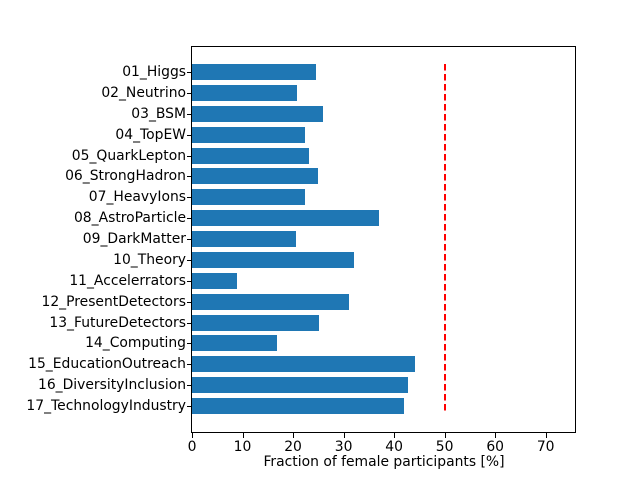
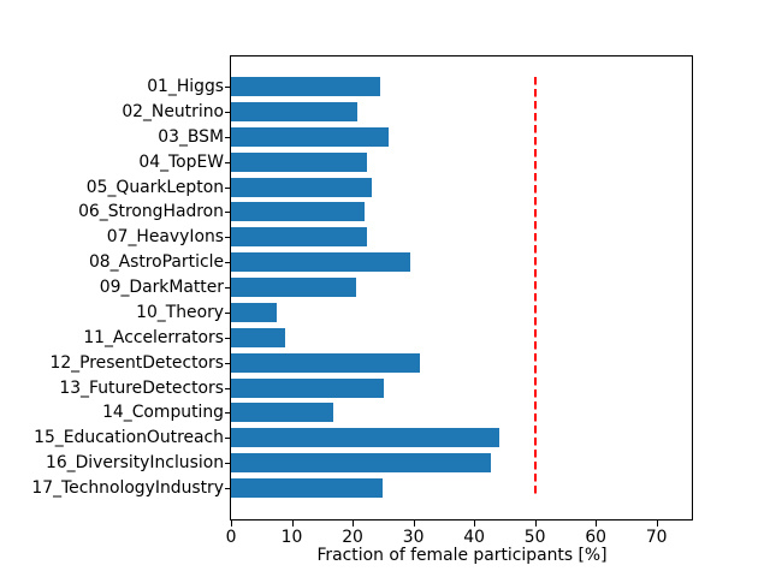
06_StrongHadron: 25 -> 22
08_AstroParticle: 37 -> 30
10_Theory: 32 -> 8
17_TechnologyIndustry: 42 -> 25
